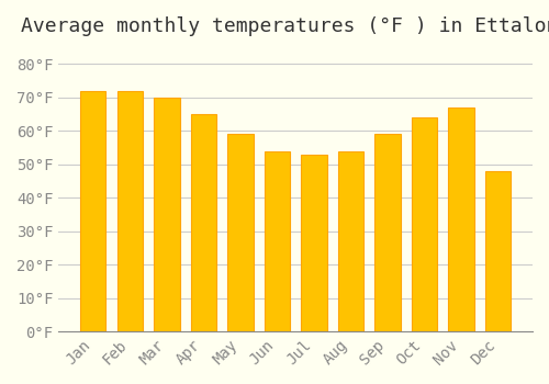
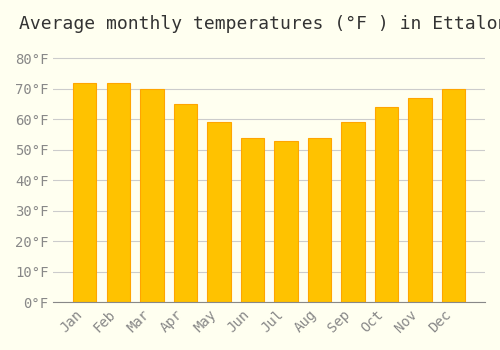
Dec: 48°F -> 70°F
